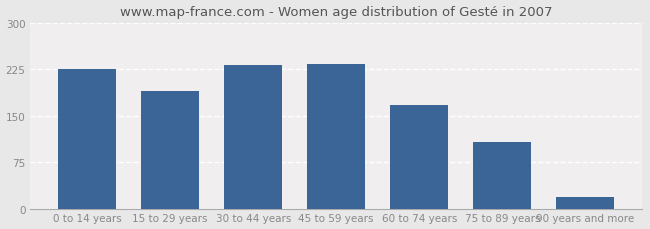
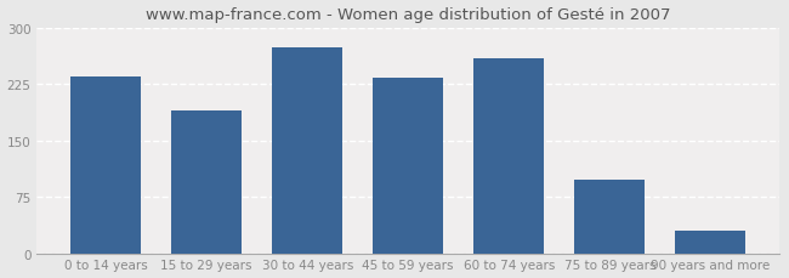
0 to 14 years: 225 -> 236
30 to 44 years: 232 -> 274
60 to 74 years: 168 -> 260
75 to 89 years: 107 -> 98
90 years and more: 18 -> 30
